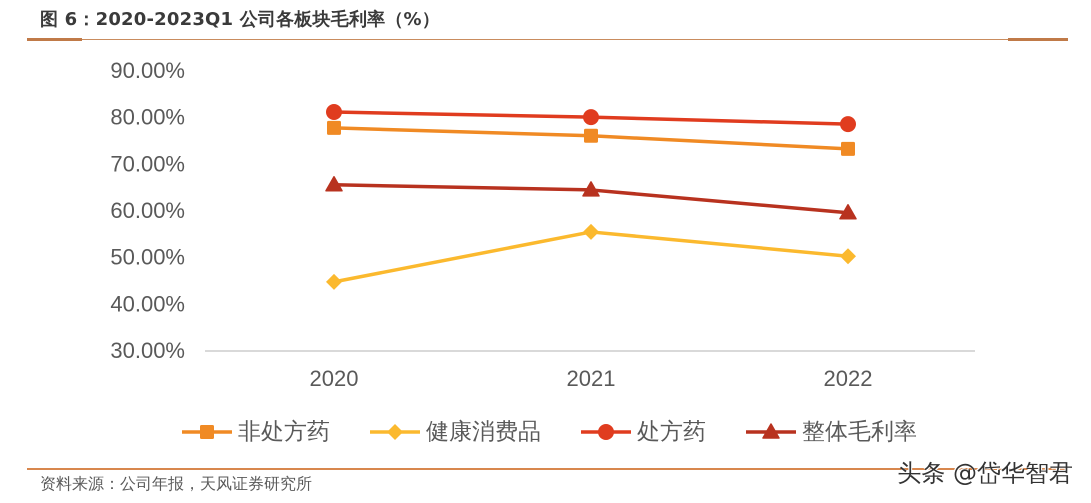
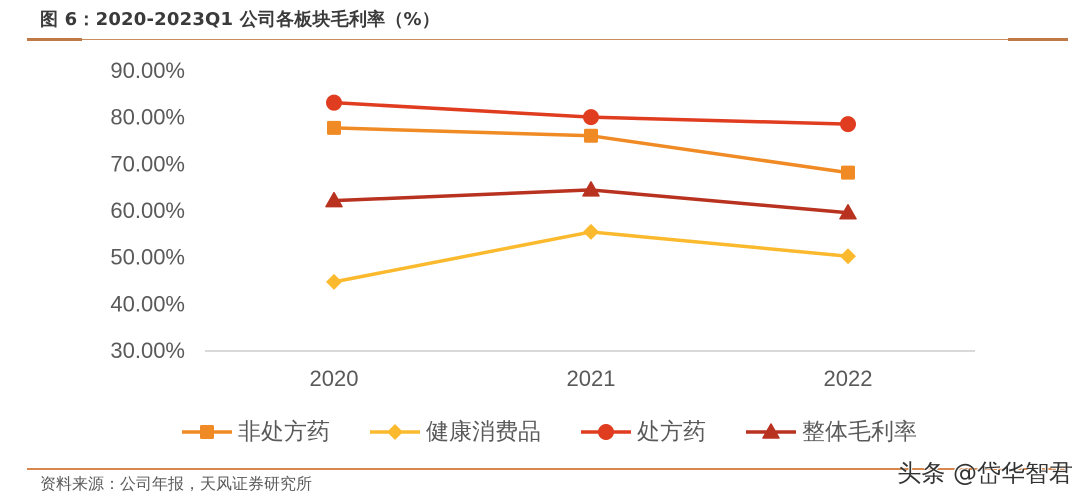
处方药/2020: 81% -> 83%
整体毛利率/2020: 65% -> 62%
非处方药/2022: 73% -> 68%
